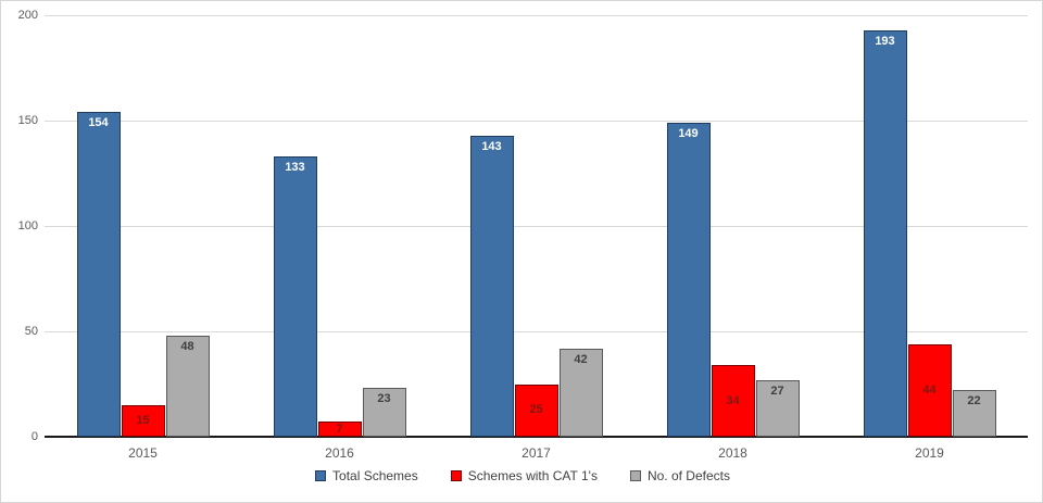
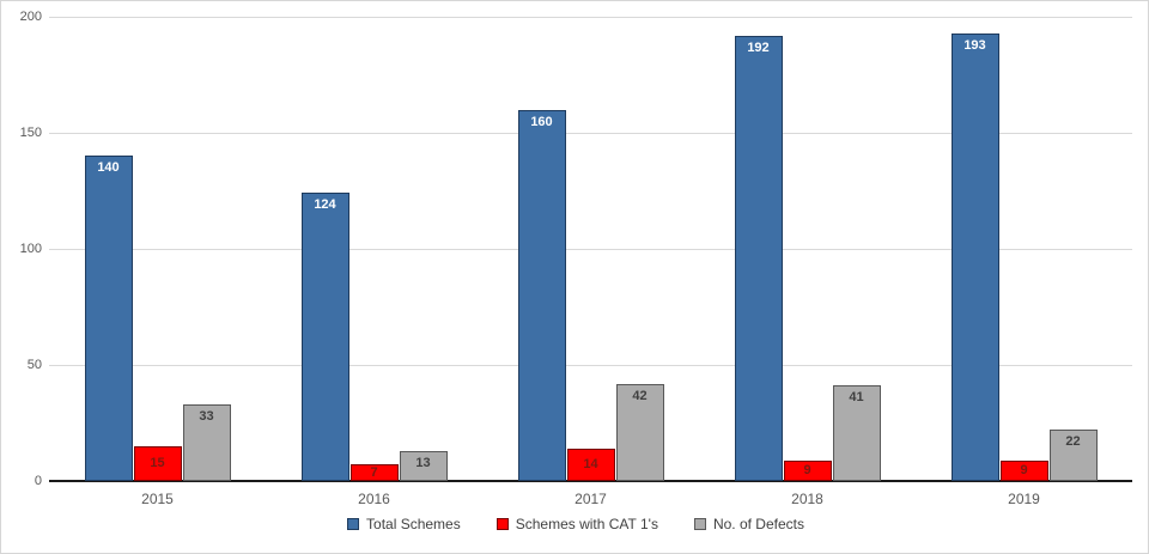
Total Schemes/2015: 154 -> 140
No. of Defects/2015: 48 -> 33
Total Schemes/2016: 133 -> 124
No. of Defects/2016: 23 -> 13
Total Schemes/2017: 143 -> 160
Schemes with CAT 1's/2017: 25 -> 14
Total Schemes/2018: 149 -> 192
Schemes with CAT 1's/2018: 34 -> 9
No. of Defects/2018: 27 -> 41
Schemes with CAT 1's/2019: 44 -> 9
